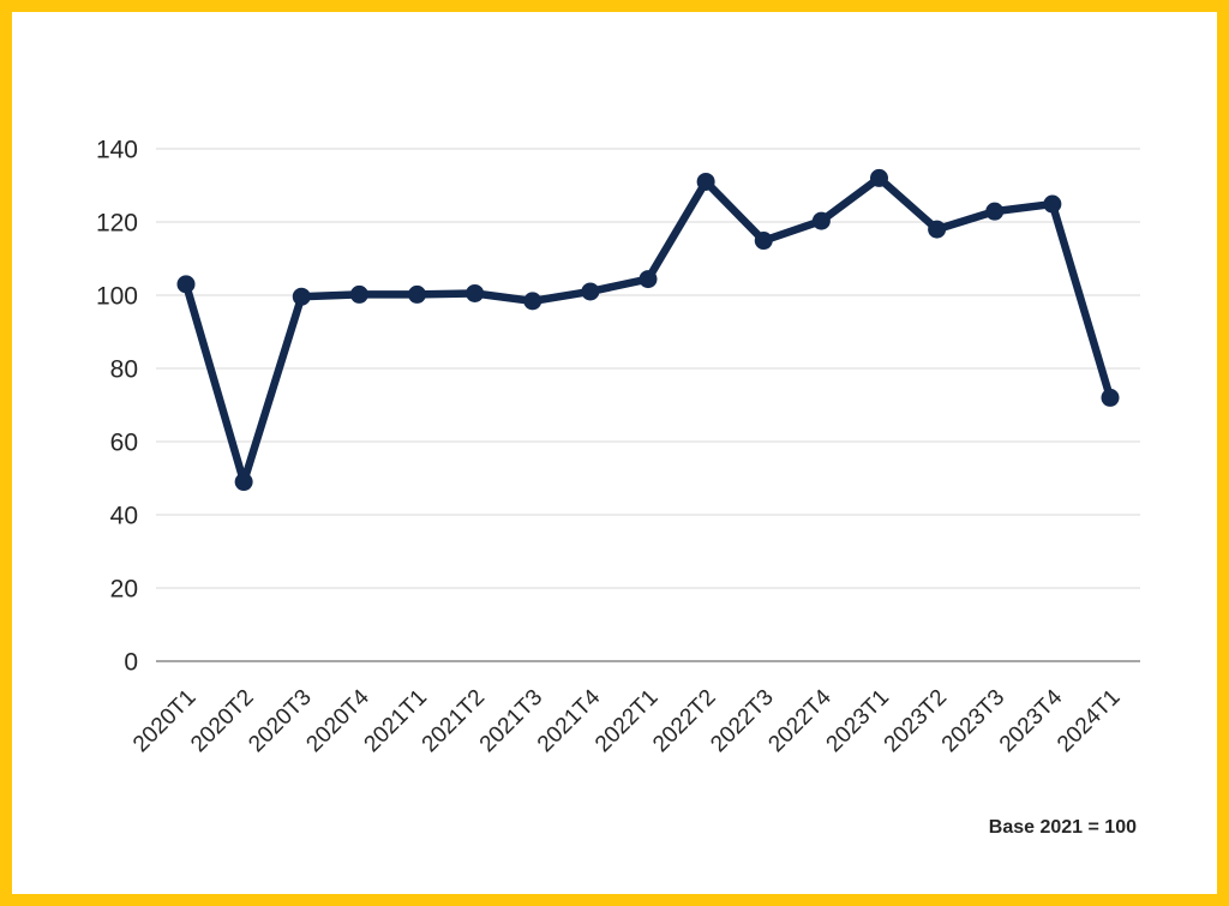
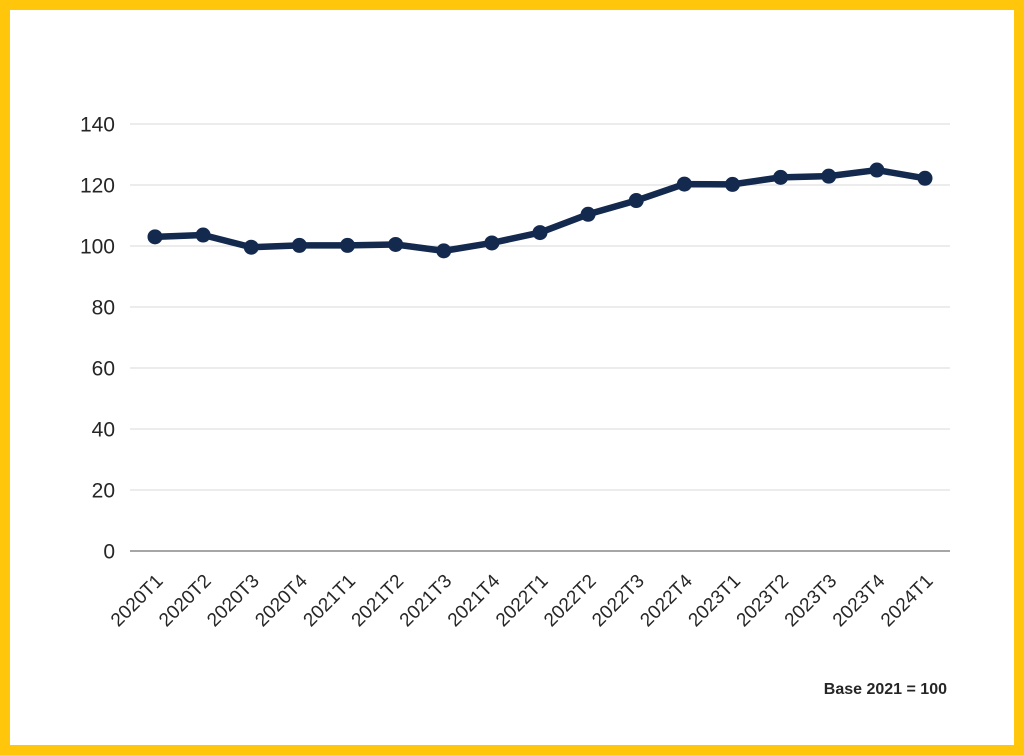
2020T2: 49 -> 104
2022T2: 131 -> 110
2023T1: 132 -> 120
2023T2: 118 -> 122
2024T1: 72 -> 122
